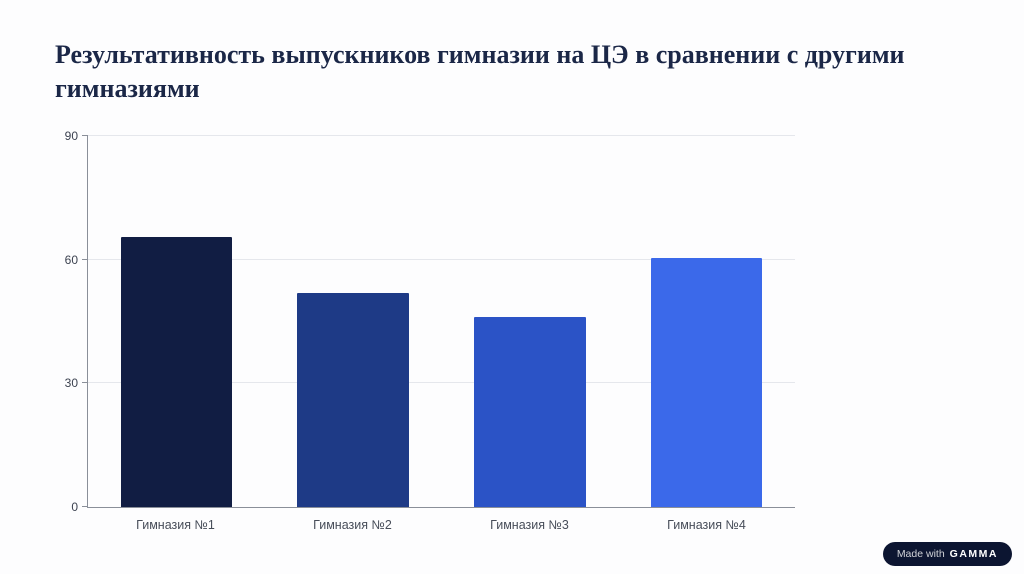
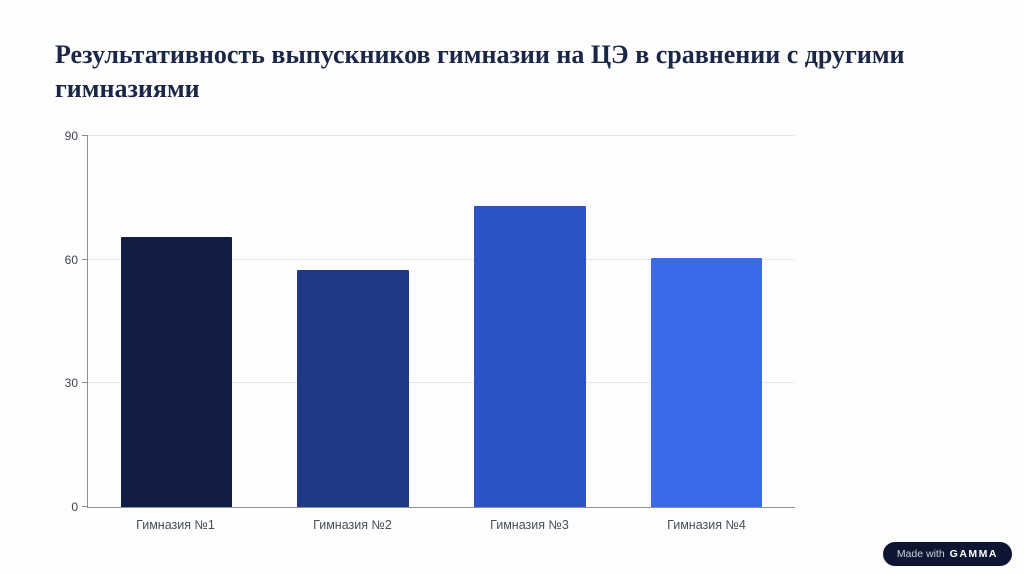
Гимназия №2: 52 -> 58
Гимназия №3: 46 -> 73
